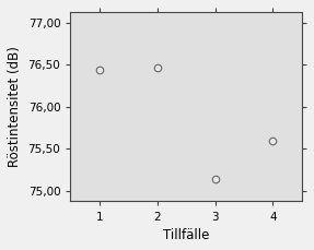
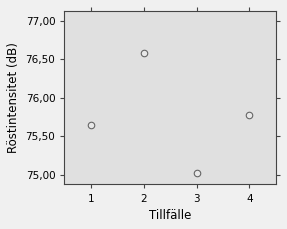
1: 76,44 -> 75,65
2: 76,46 -> 76,58
3: 75,14 -> 75,03
4: 75,60 -> 75,78
